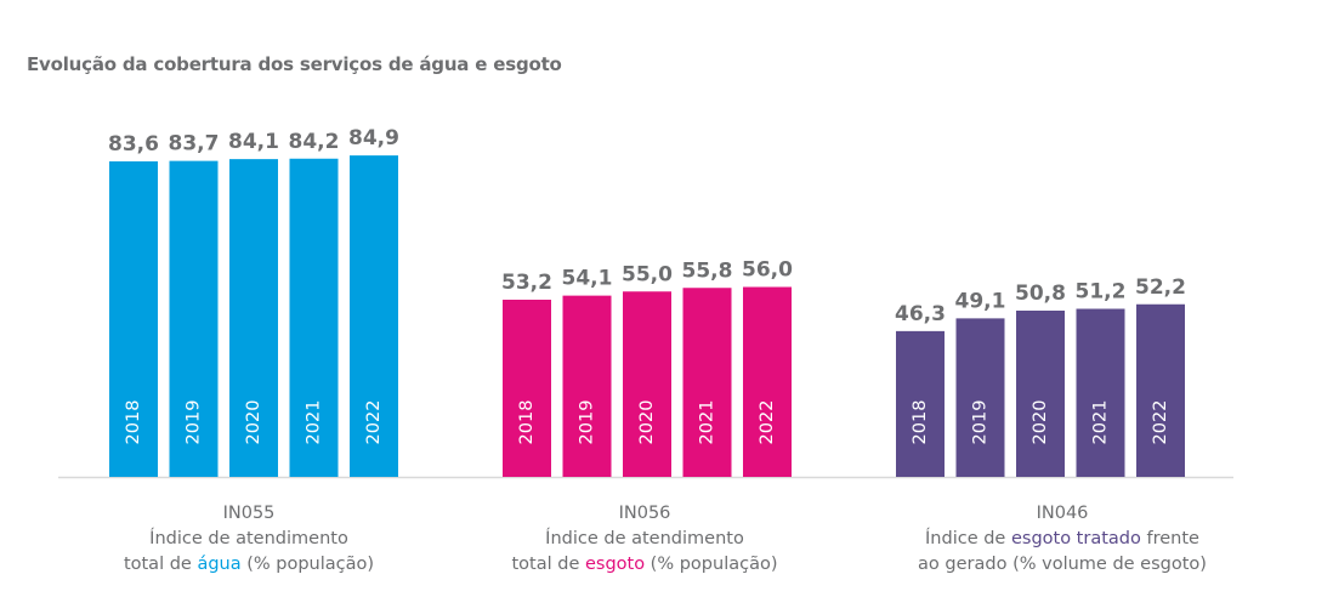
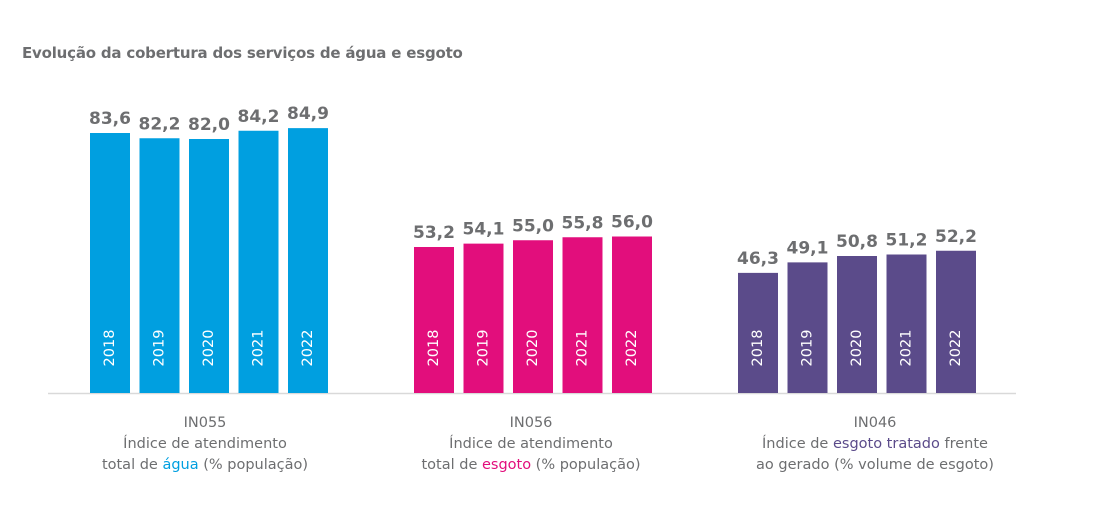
IN055/2019: 83,7 -> 82,2
IN055/2020: 84,1 -> 82,0
